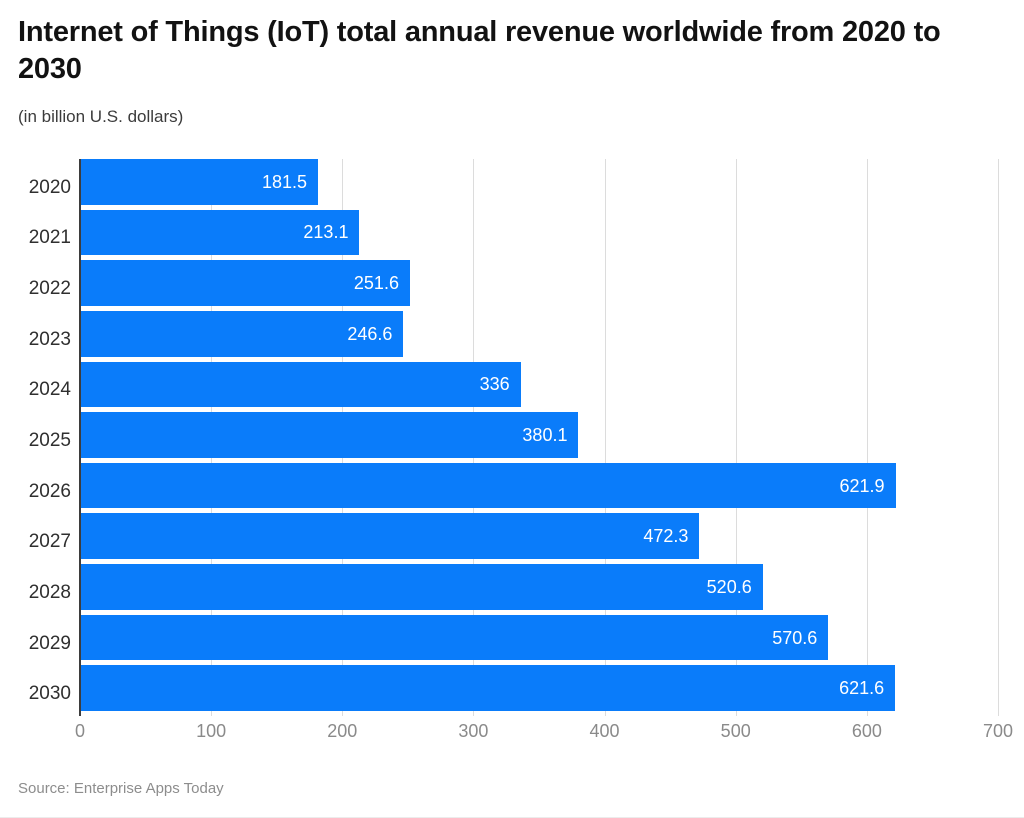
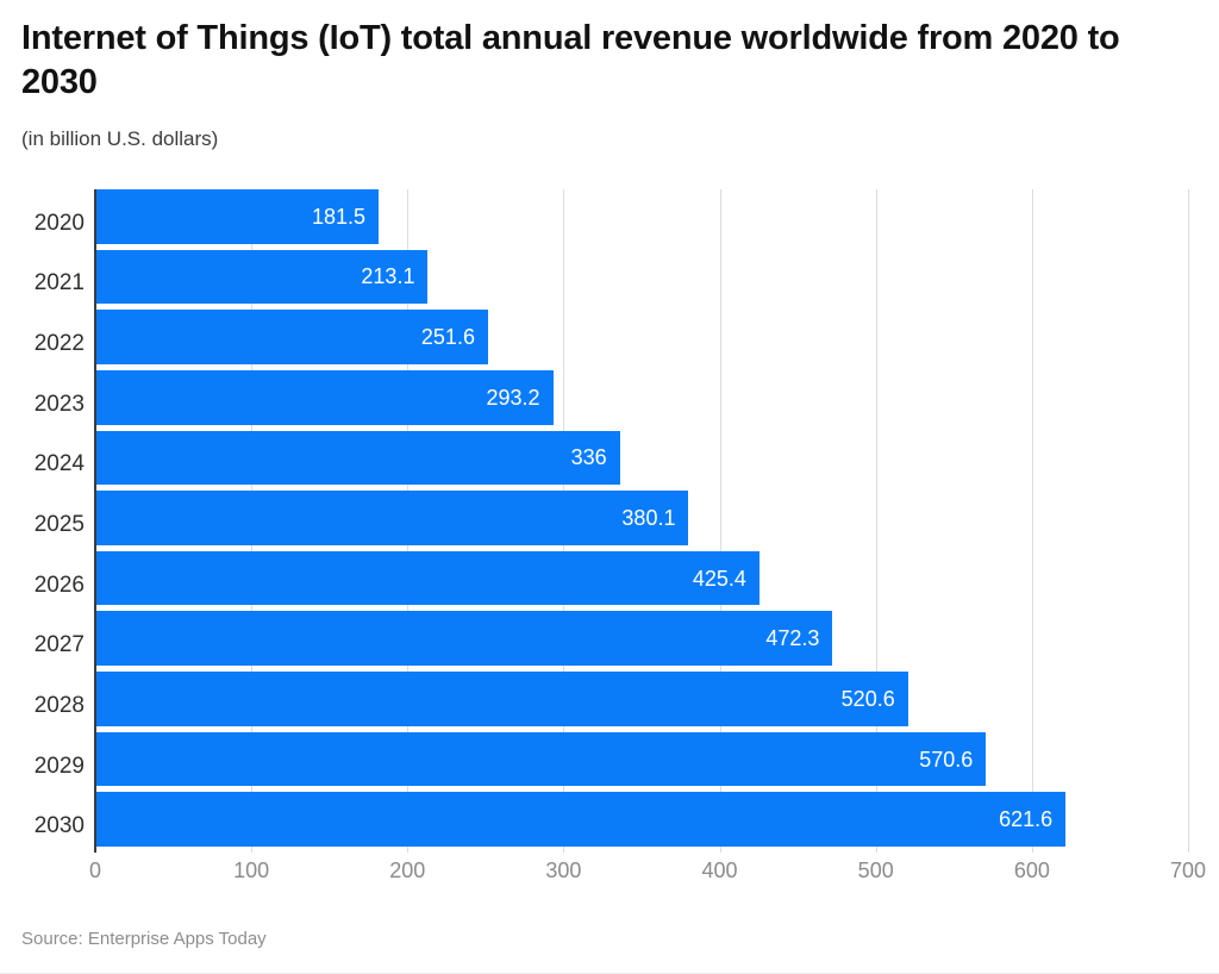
2023: 246.6 -> 293.2
2026: 621.9 -> 425.4
